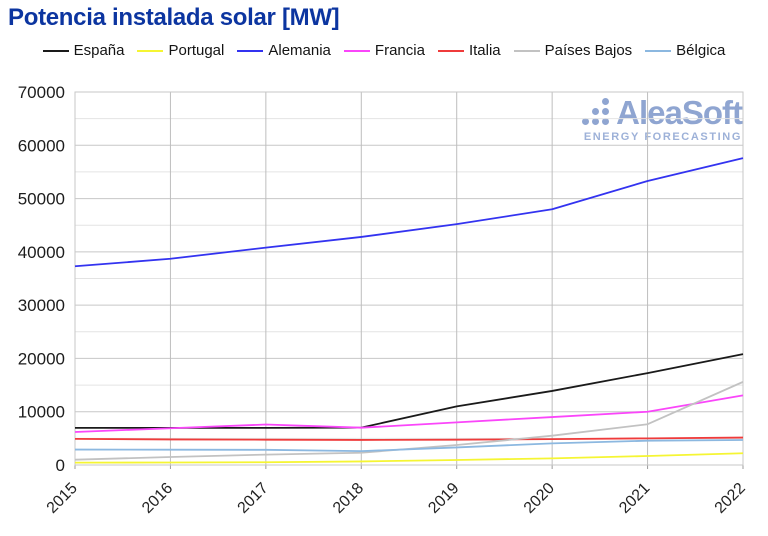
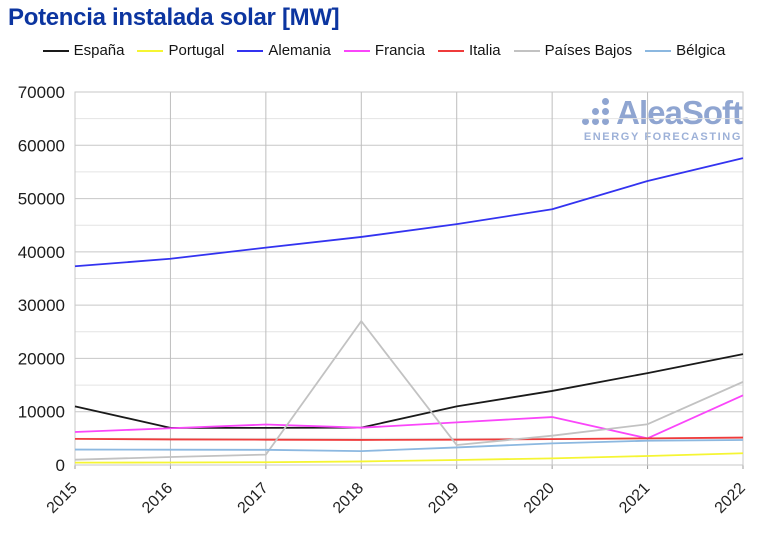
España/2015: 7000 -> 11000
Países Bajos/2018: 2000 -> 27000
Francia/2021: 10000 -> 5000
